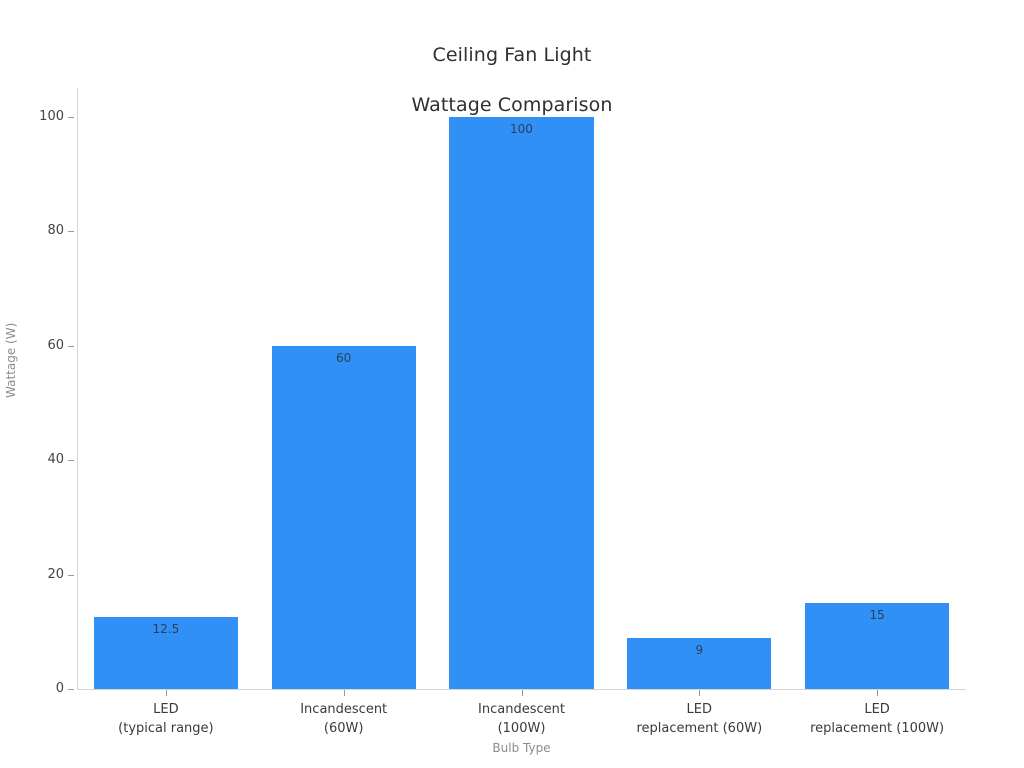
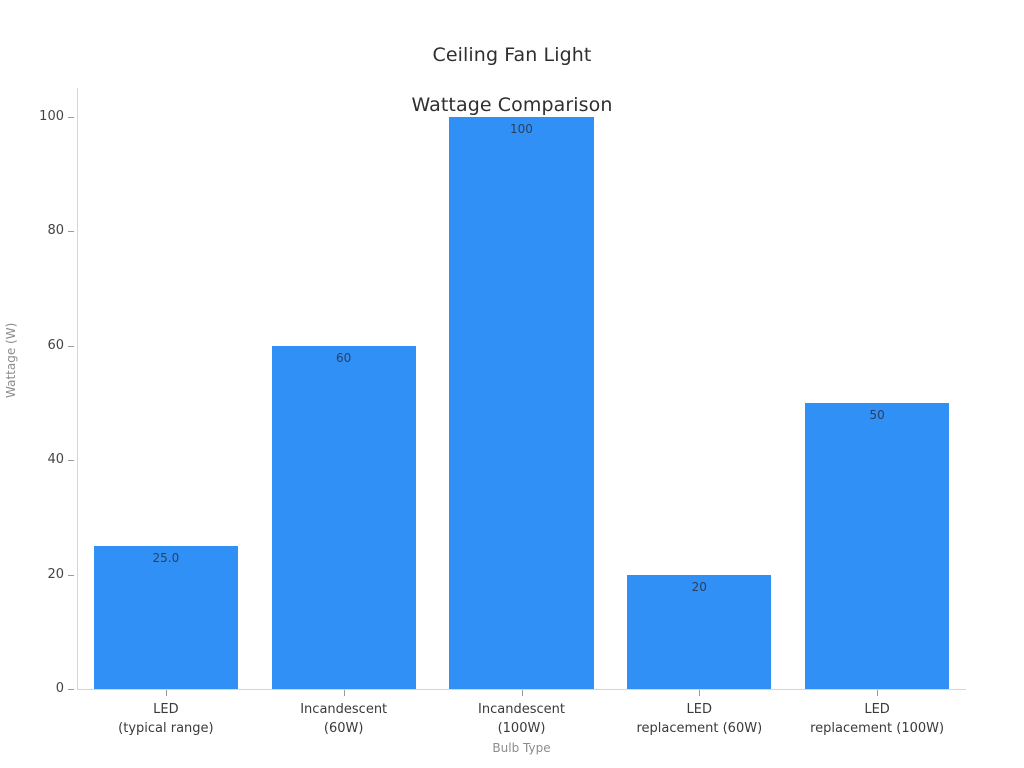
LED (typical range): 12.5 -> 25.0
LED replacement (60W): 9 -> 20
LED replacement (100W): 15 -> 50
